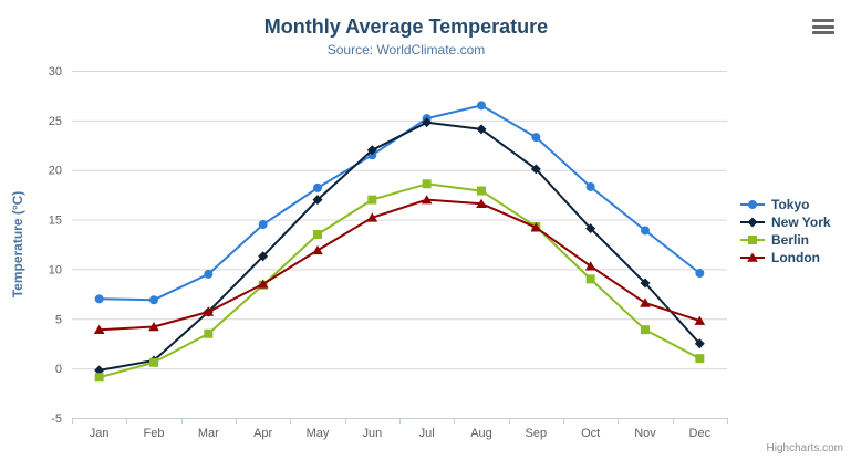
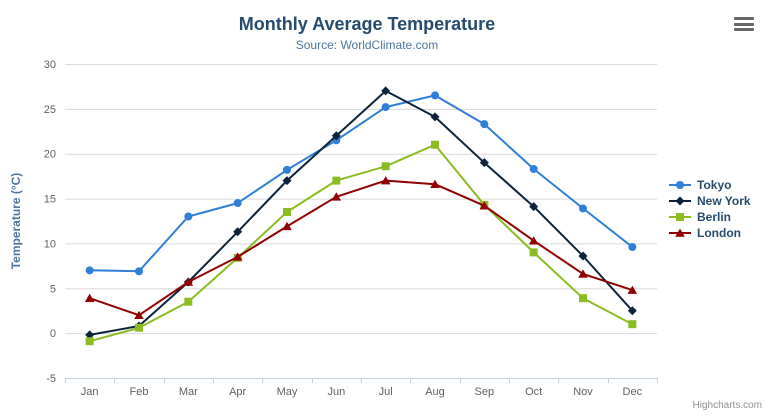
London/Feb: 4 -> 2
Tokyo/Mar: 10 -> 13
New York/Jul: 25 -> 27
Berlin/Aug: 18 -> 21
New York/Sep: 20 -> 19
